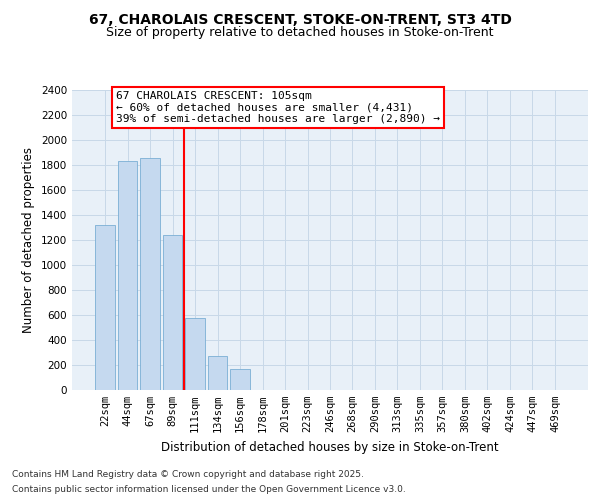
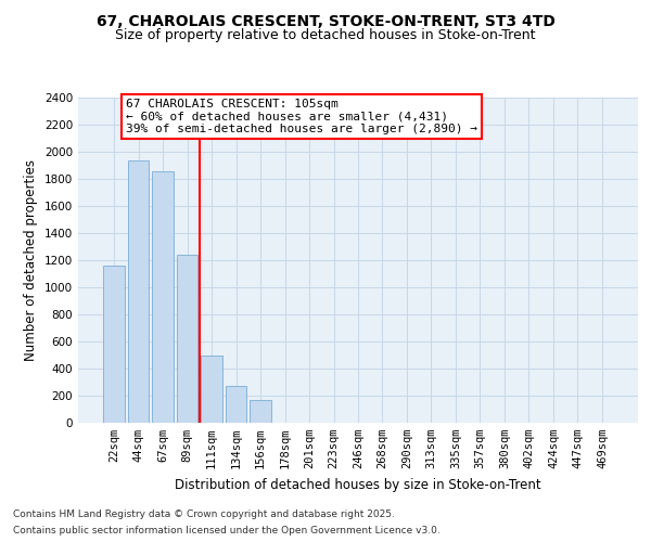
22sqm: 1320 -> 1160
44sqm: 1830 -> 1940
111sqm: 580 -> 500
